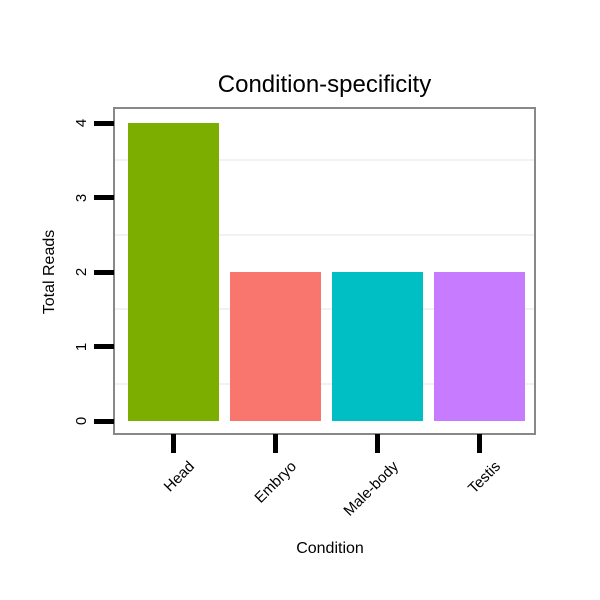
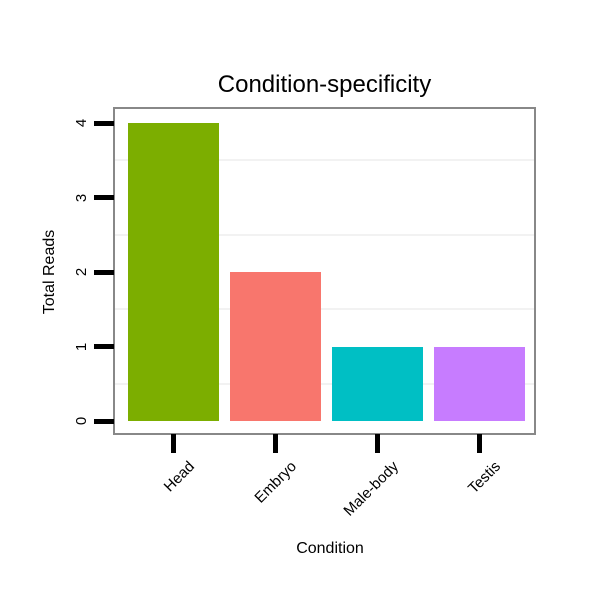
Male-body: 2 -> 1
Testis: 2 -> 1
